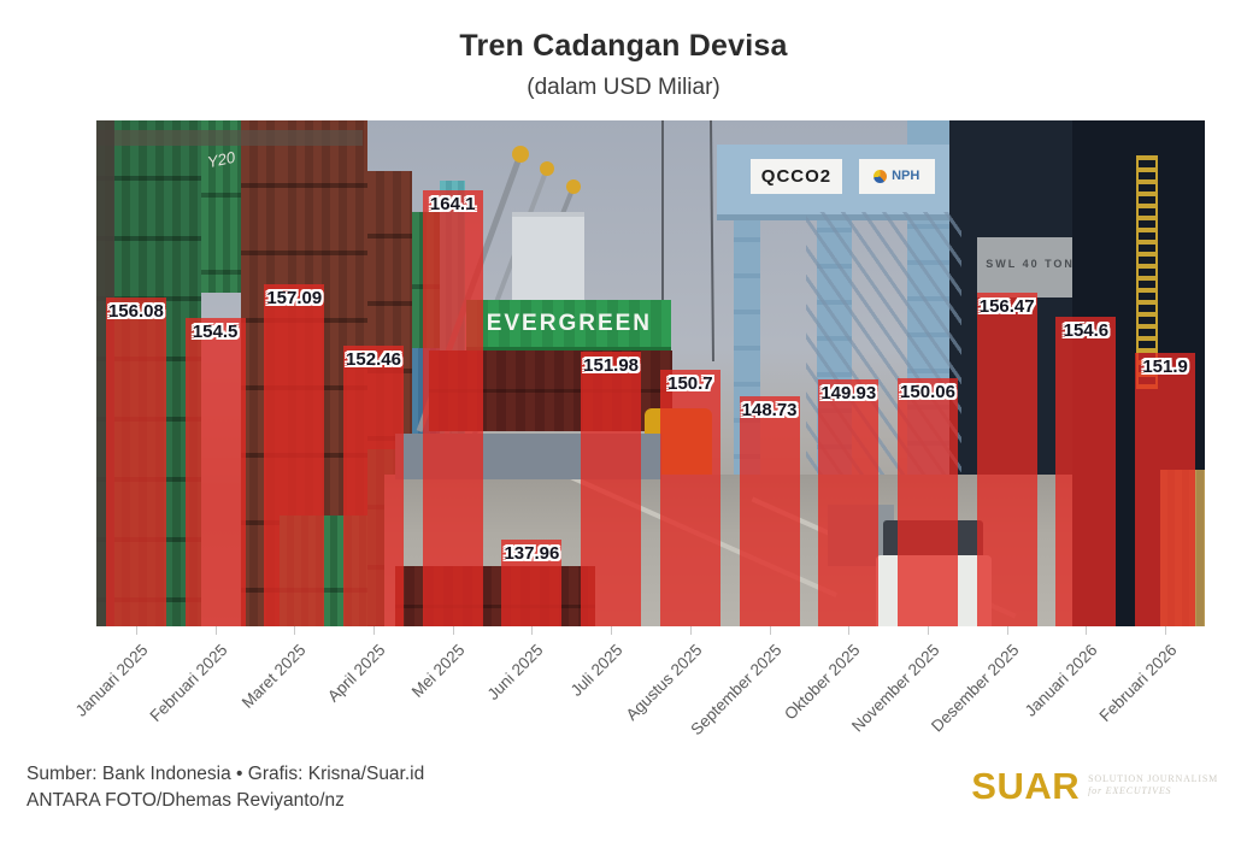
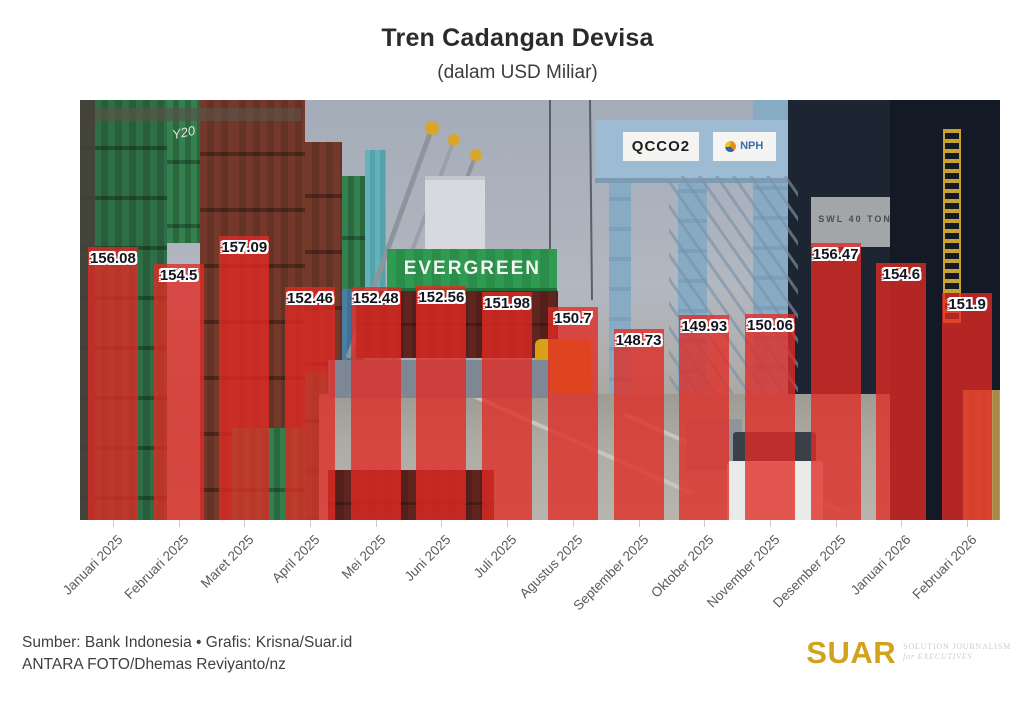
Mei 2025: 164.1 -> 152.48
Juni 2025: 137.96 -> 152.56
